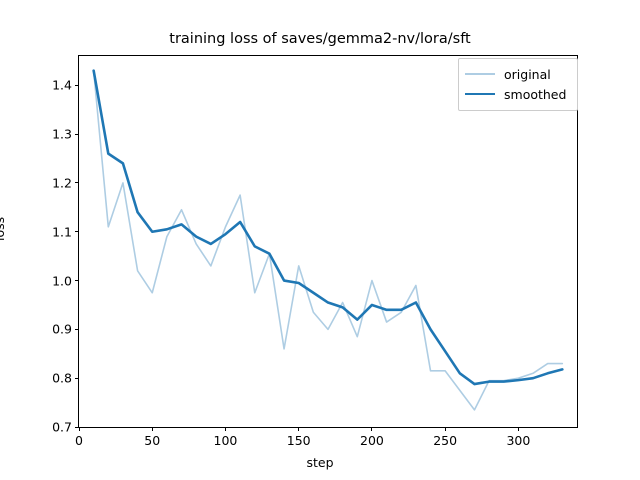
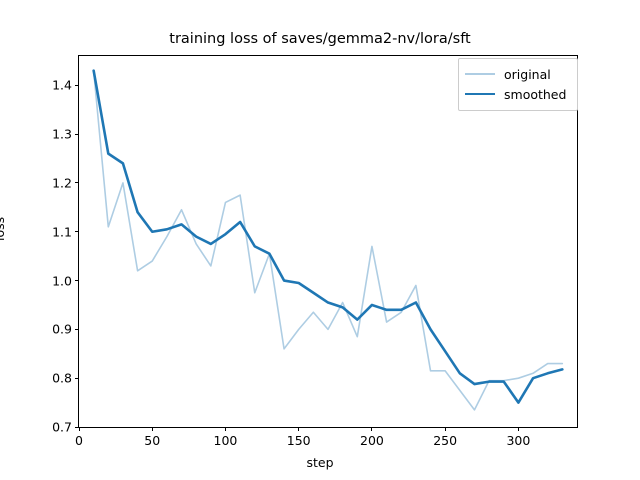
original/50: 0.97 -> 1.04
original/100: 1.11 -> 1.16
original/150: 1.03 -> 0.90
original/200: 1.00 -> 1.07
smoothed/300: 0.80 -> 0.75
